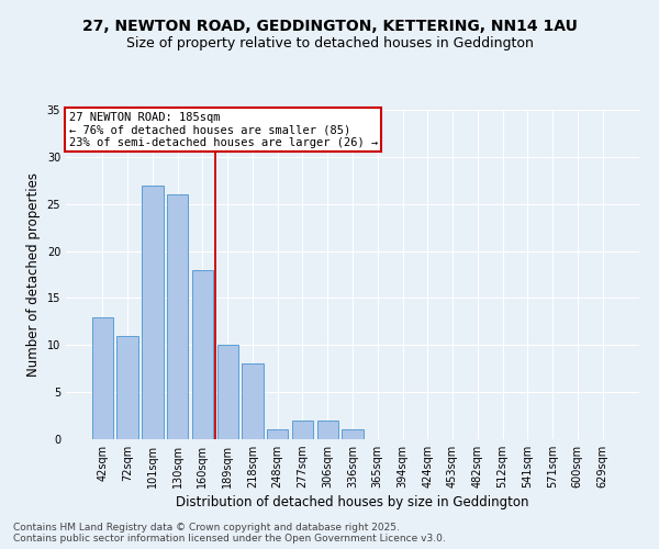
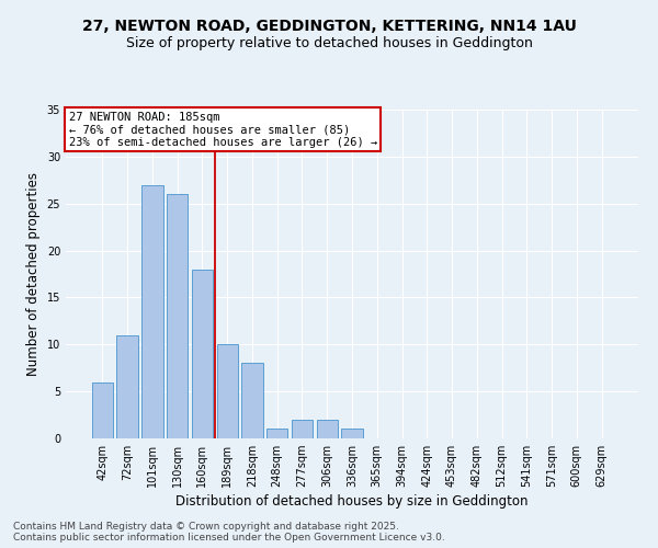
42sqm: 13 -> 6
